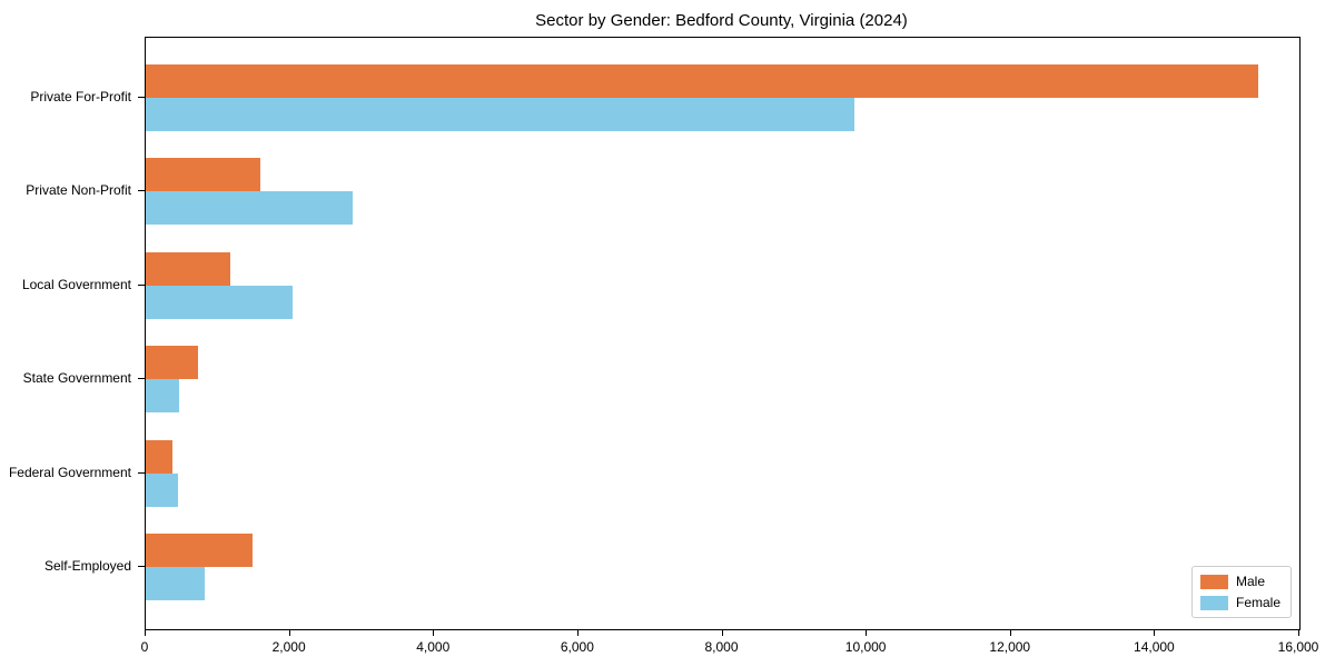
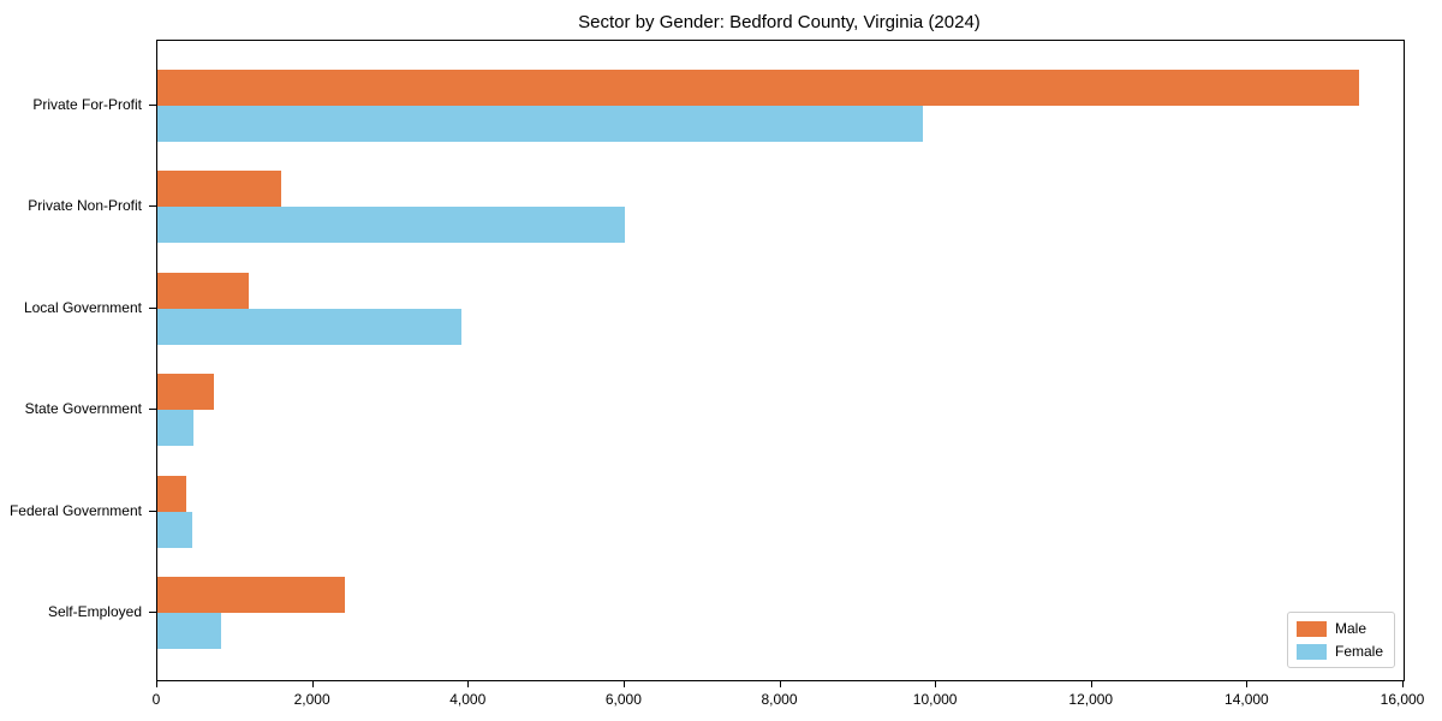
Female/Private Non-Profit: 2900 -> 6000
Female/Local Government: 2000 -> 3900
Male/Self-Employed: 1500 -> 2400
